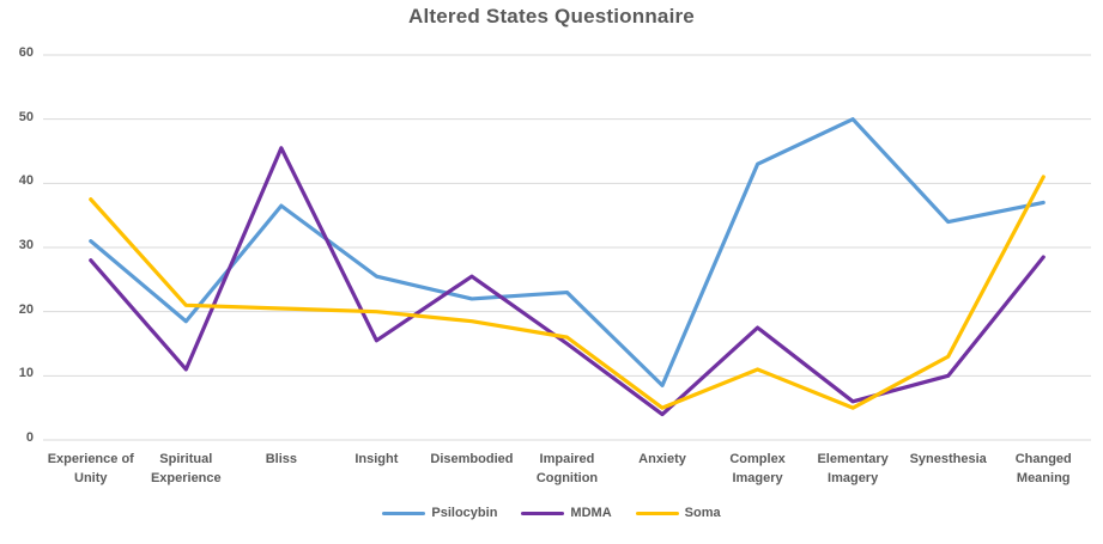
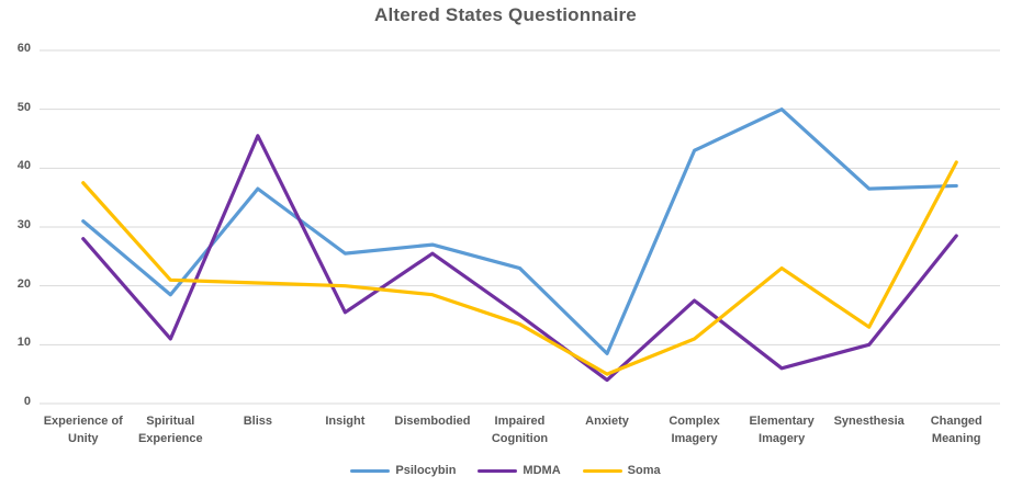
Psilocybin/Disembodied: 22 -> 27
Soma/Impaired Cognition: 16 -> 14
Soma/Elementary Imagery: 5 -> 23
Psilocybin/Synesthesia: 34 -> 36
